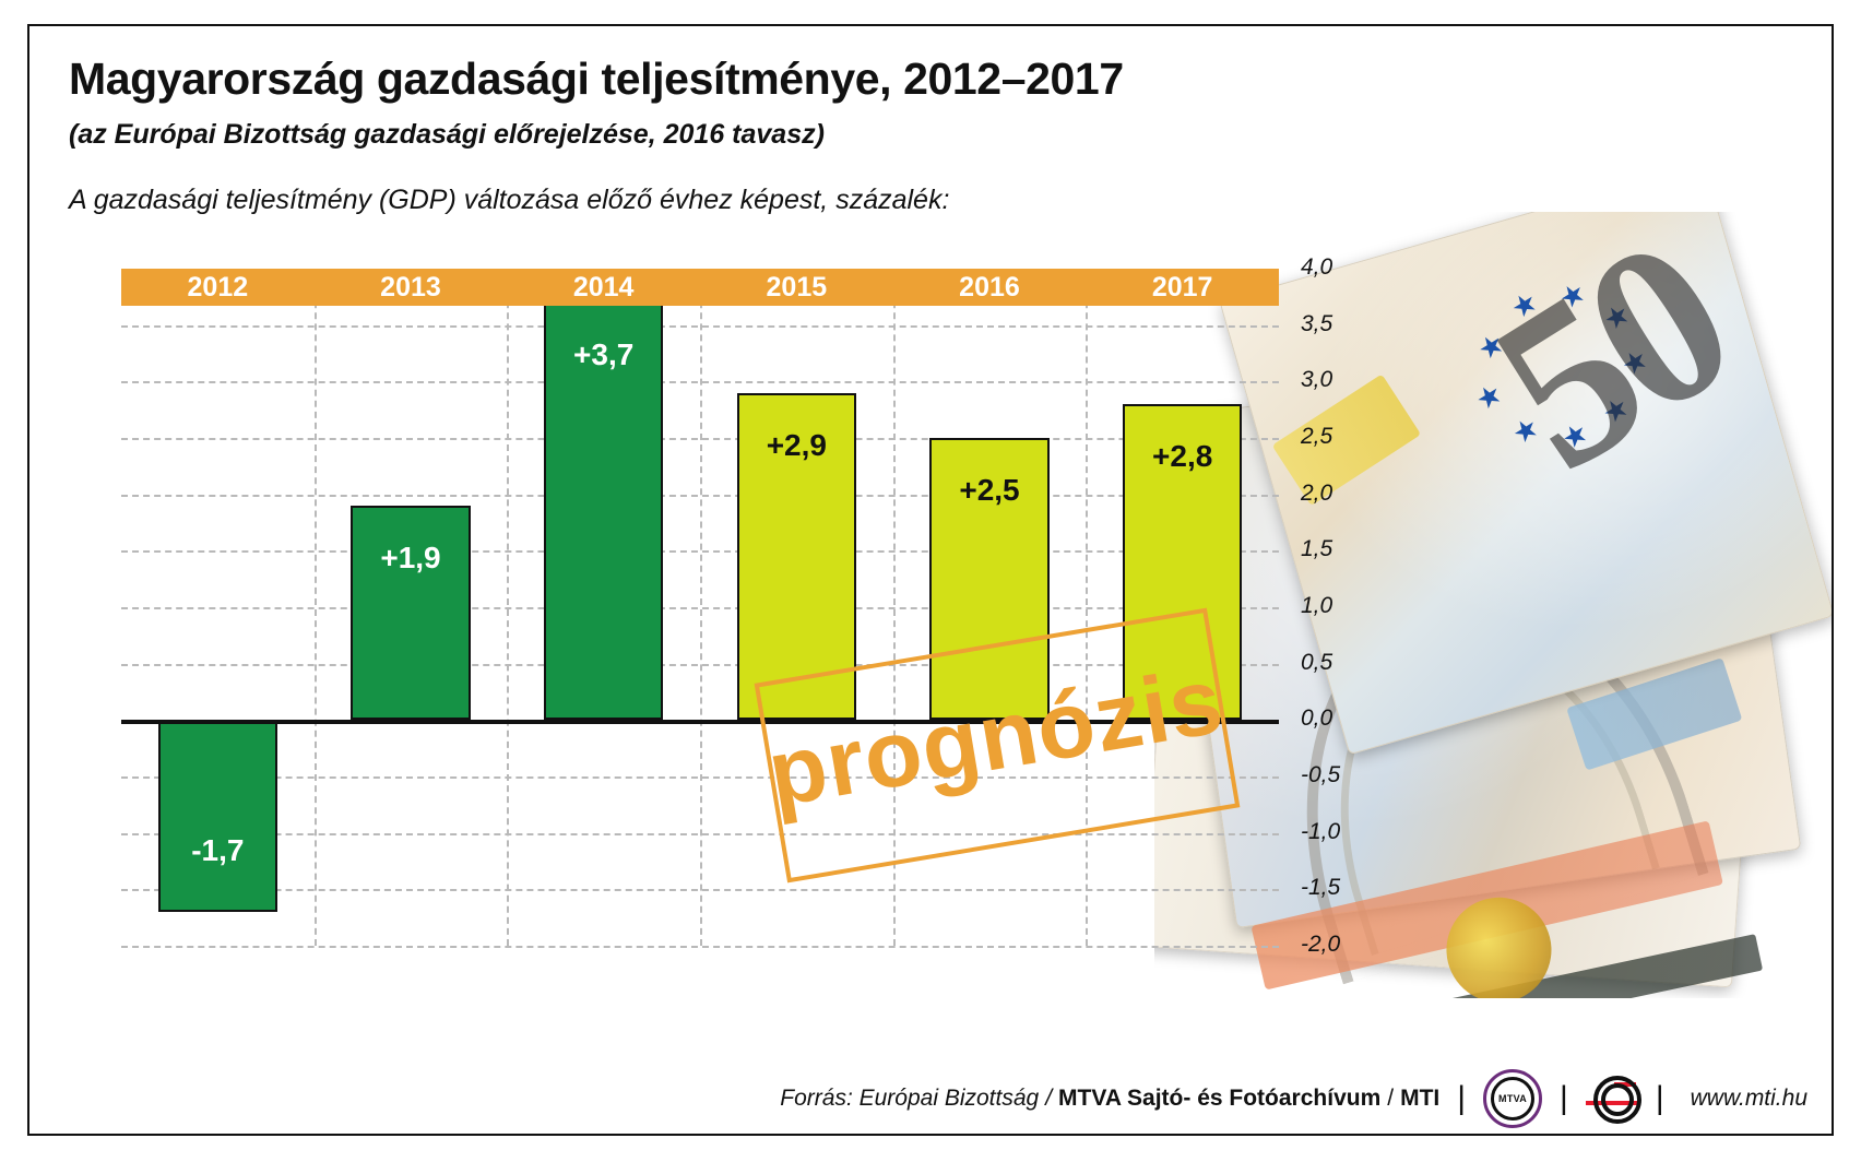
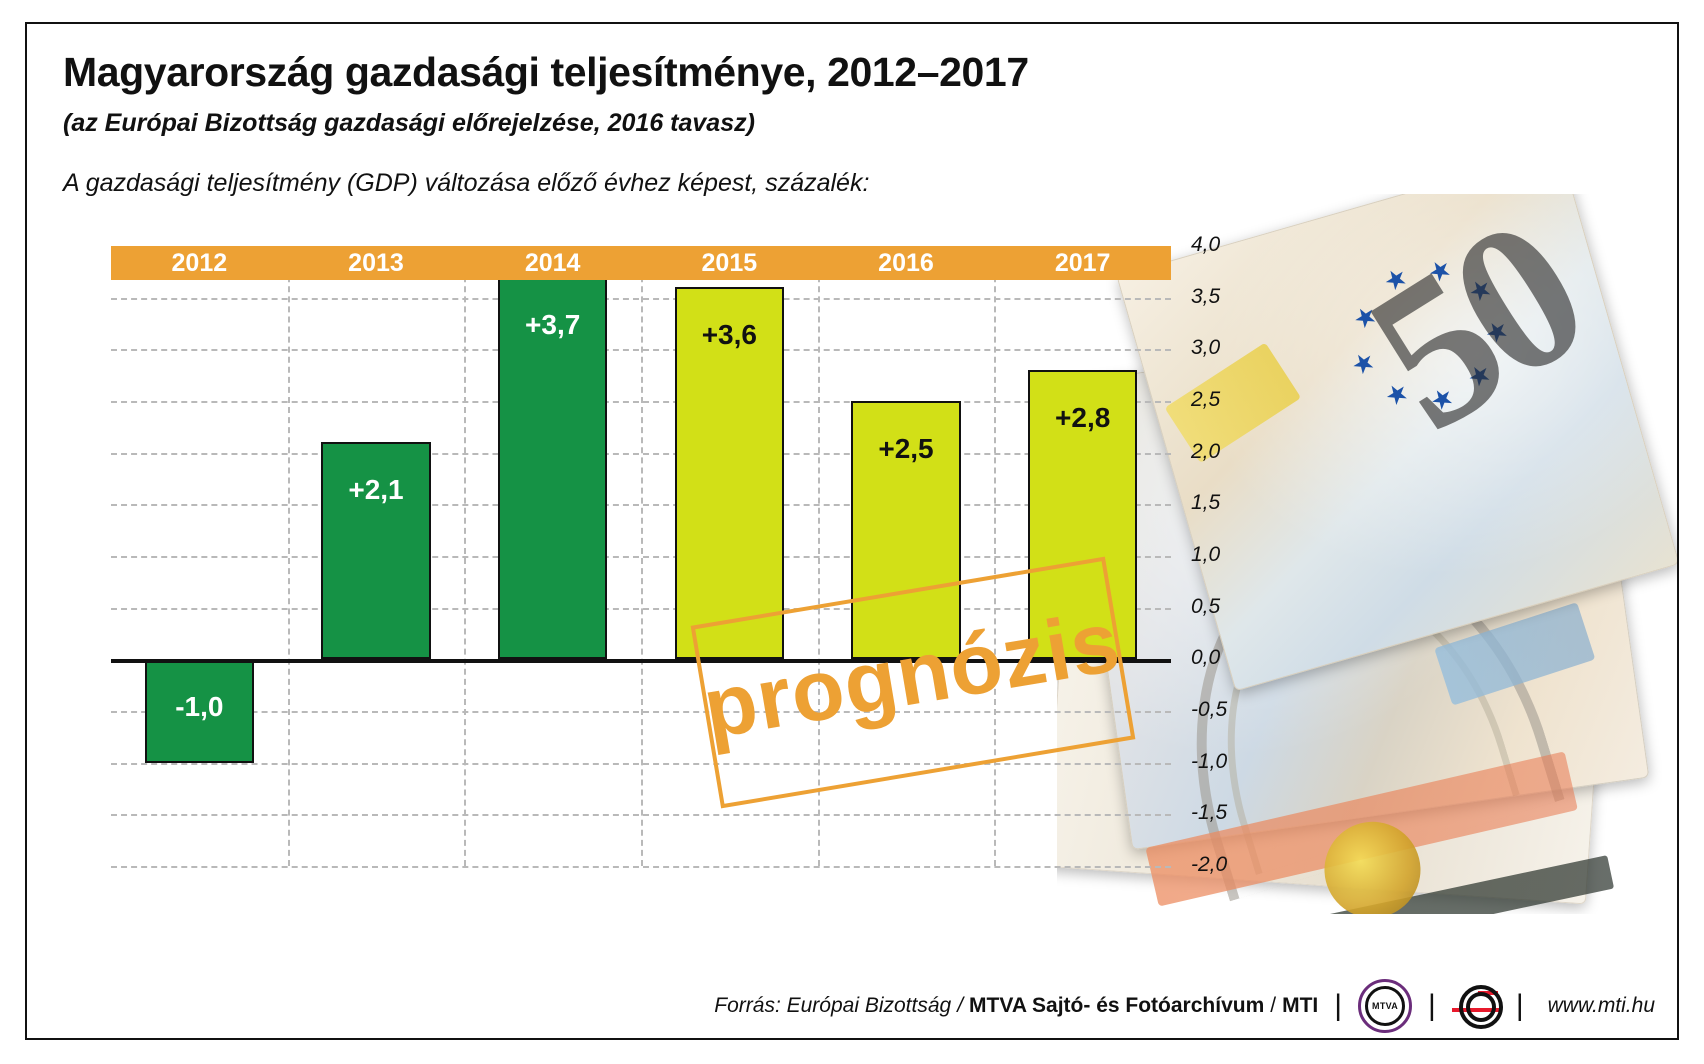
2012: -1,7 -> -1,0
2013: +1,9 -> +2,1
2015: +2,9 -> +3,6
